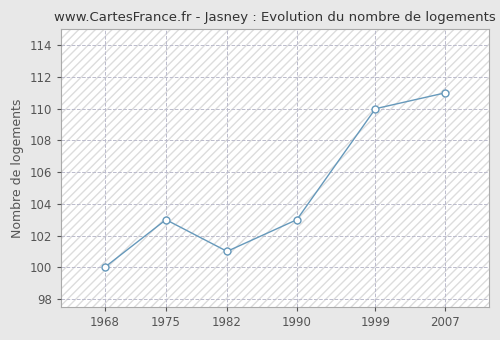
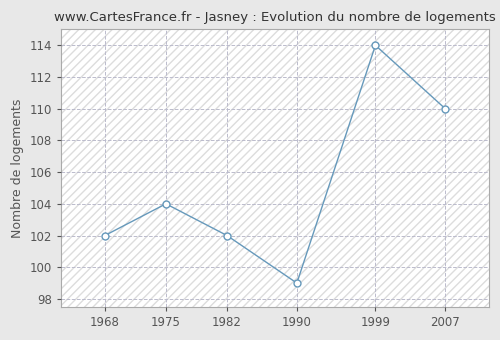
1968: 100 -> 102
1975: 103 -> 104
1982: 101 -> 102
1990: 103 -> 99
1999: 110 -> 114
2007: 111 -> 110
